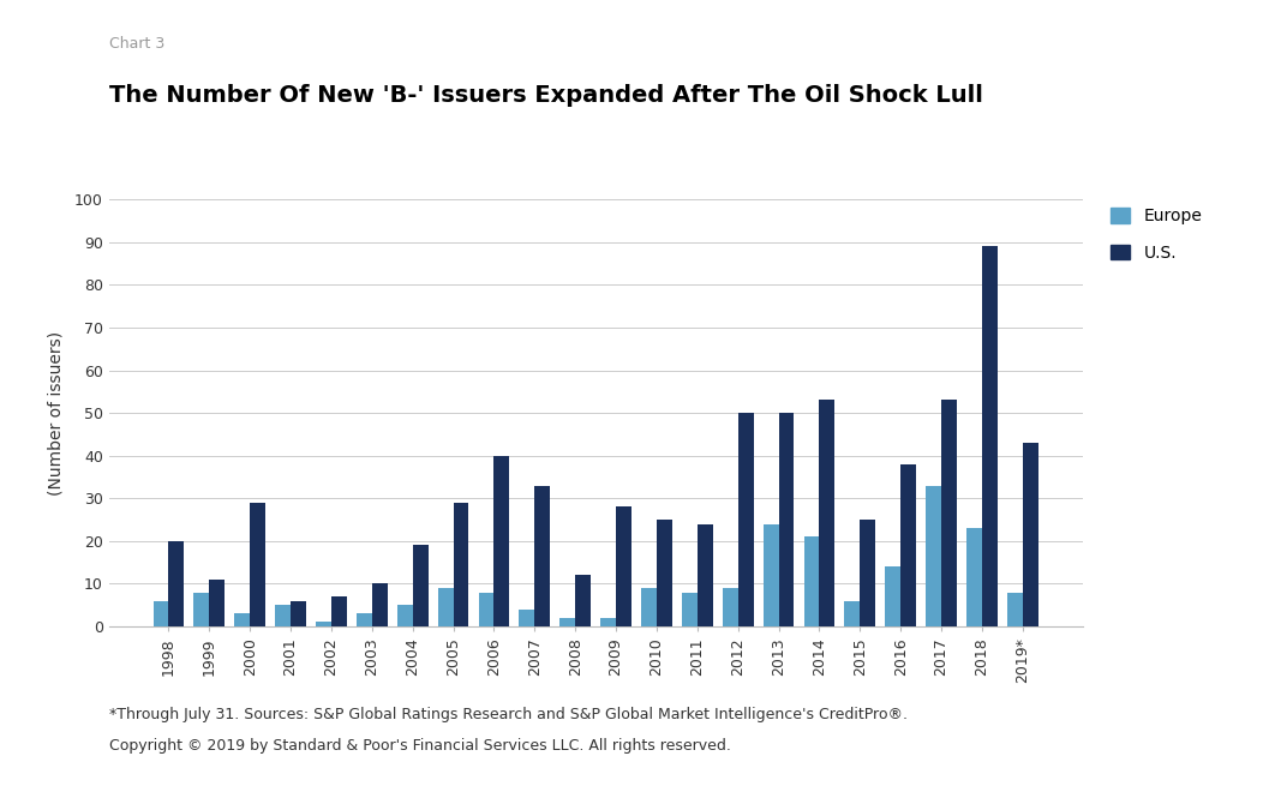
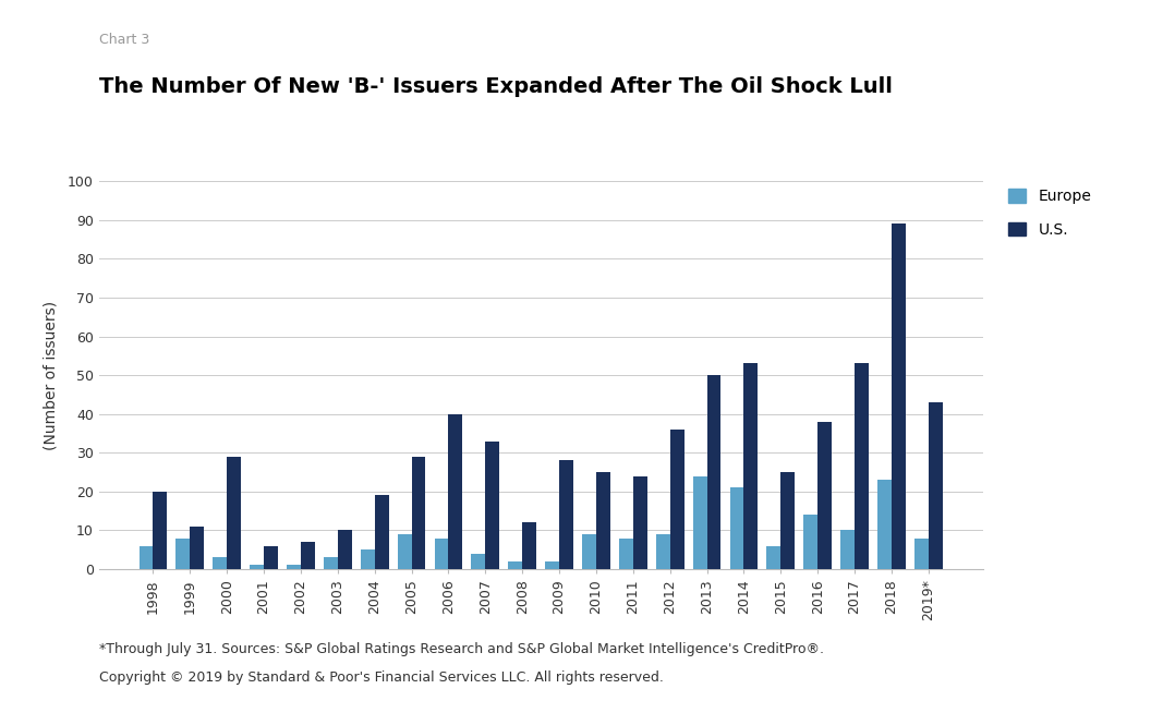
Europe/2001: 5 -> 1
U.S./2012: 50 -> 36
Europe/2017: 33 -> 10
